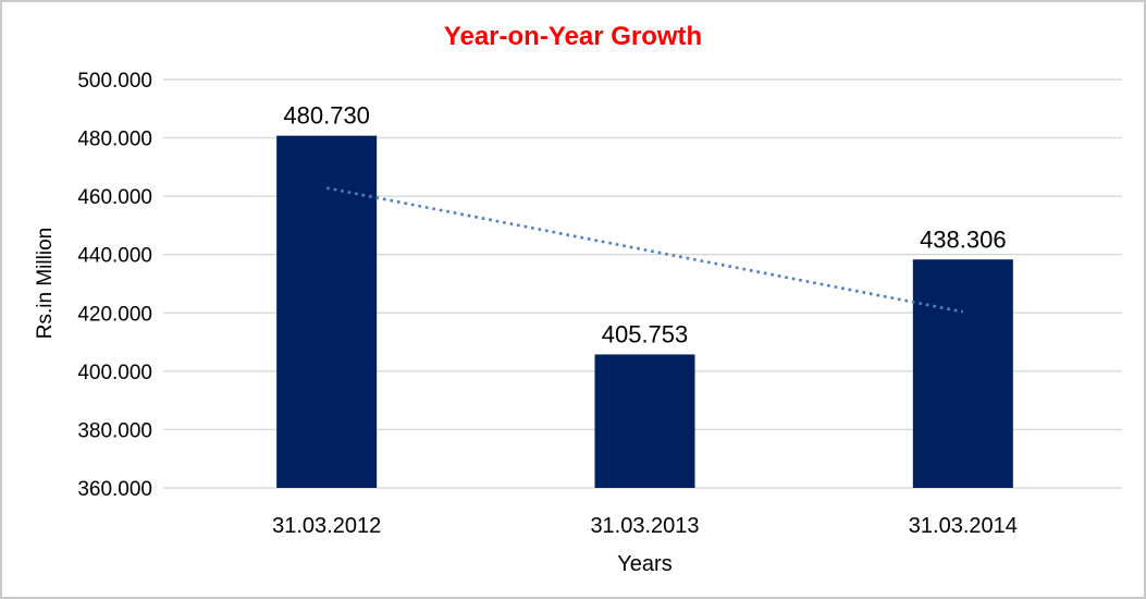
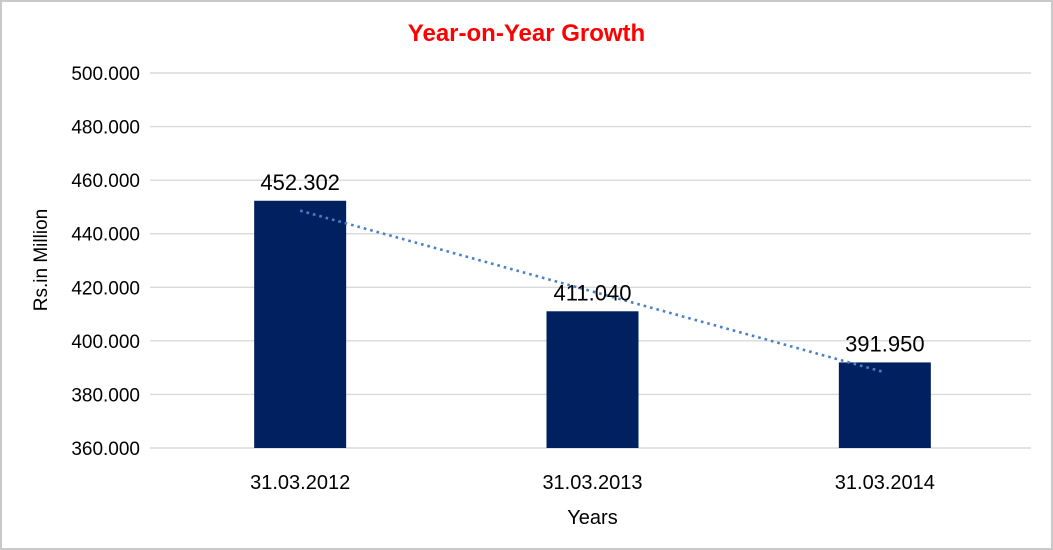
31.03.2012: 480.730 -> 452.302
31.03.2013: 405.753 -> 411.040
31.03.2014: 438.306 -> 391.950
